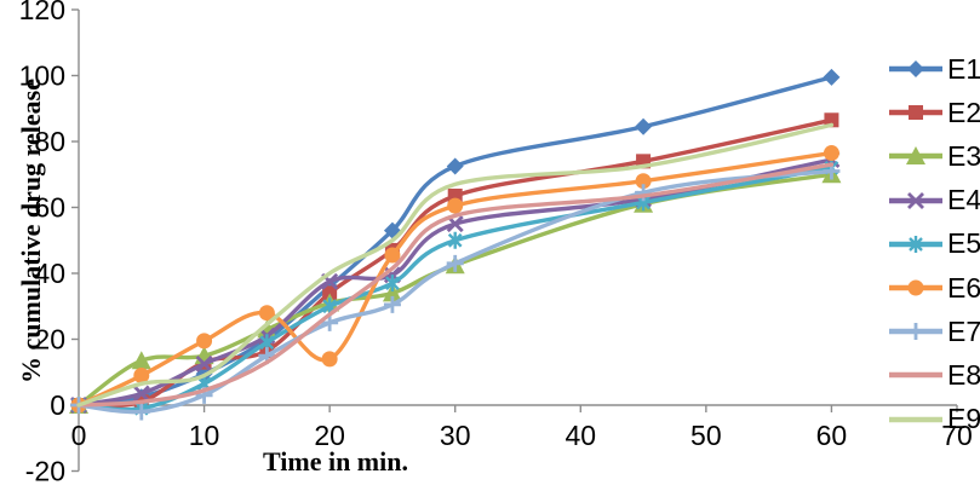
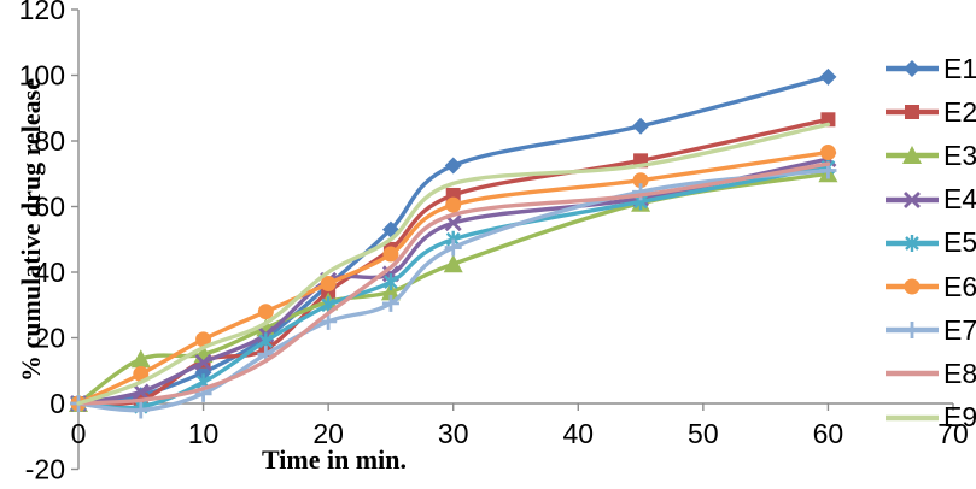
E9/10: 9 -> 17
E6/20: 14 -> 36
E7/30: 43 -> 48
